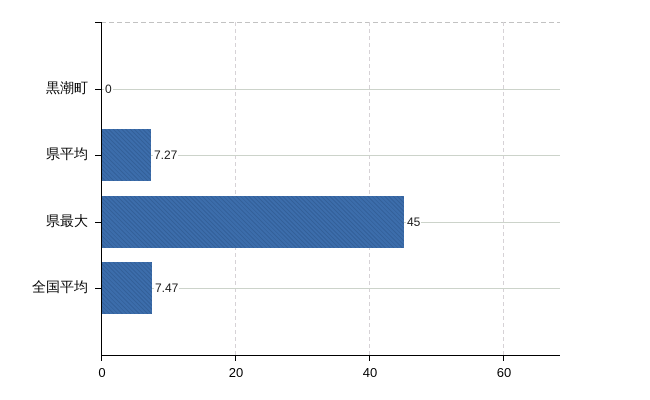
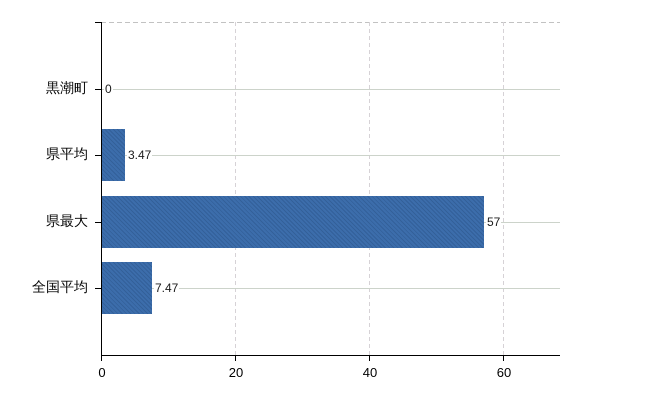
県平均: 7.27 -> 3.47
県最大: 45 -> 57
